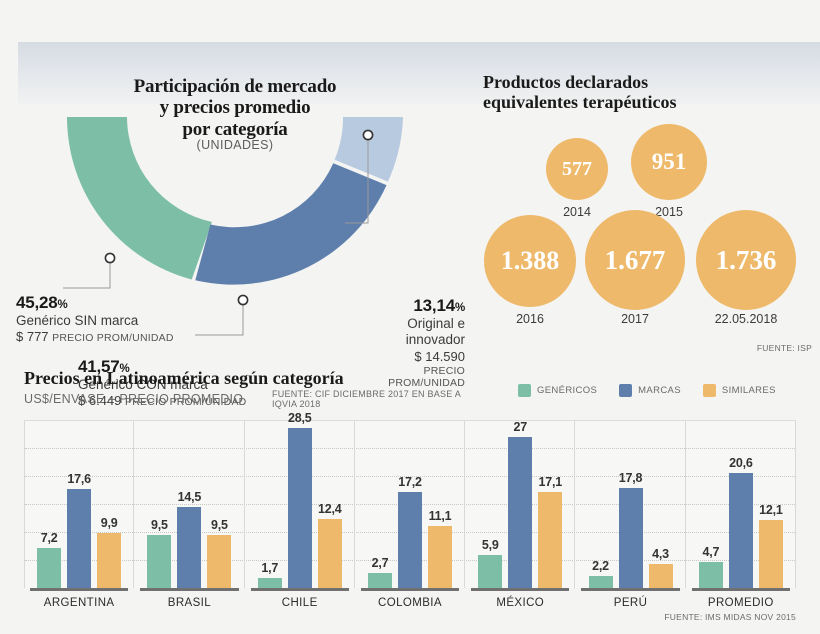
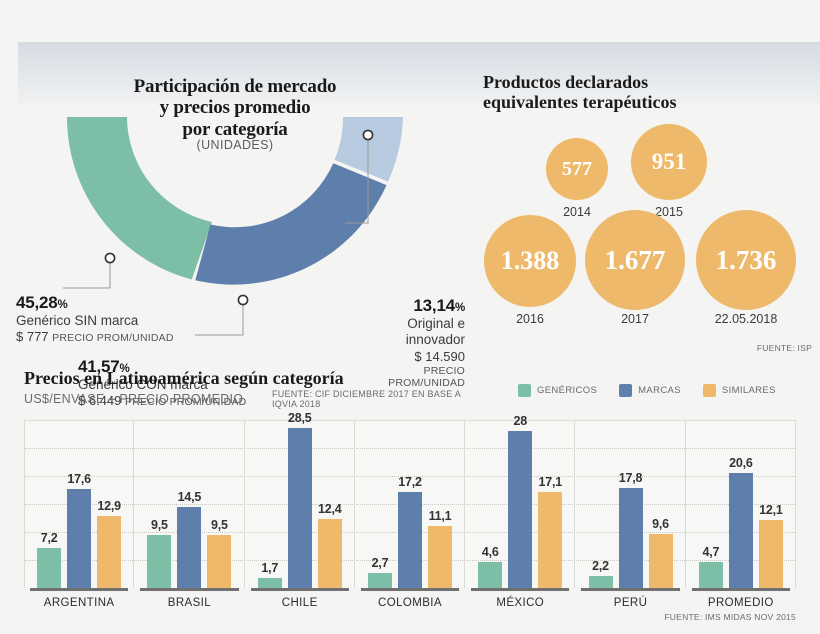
SIMILARES/ARGENTINA: 9,9 -> 12,9
GENÉRICOS/MÉXICO: 5,9 -> 4,6
MARCAS/MÉXICO: 27 -> 28
SIMILARES/PERÚ: 4,3 -> 9,6
